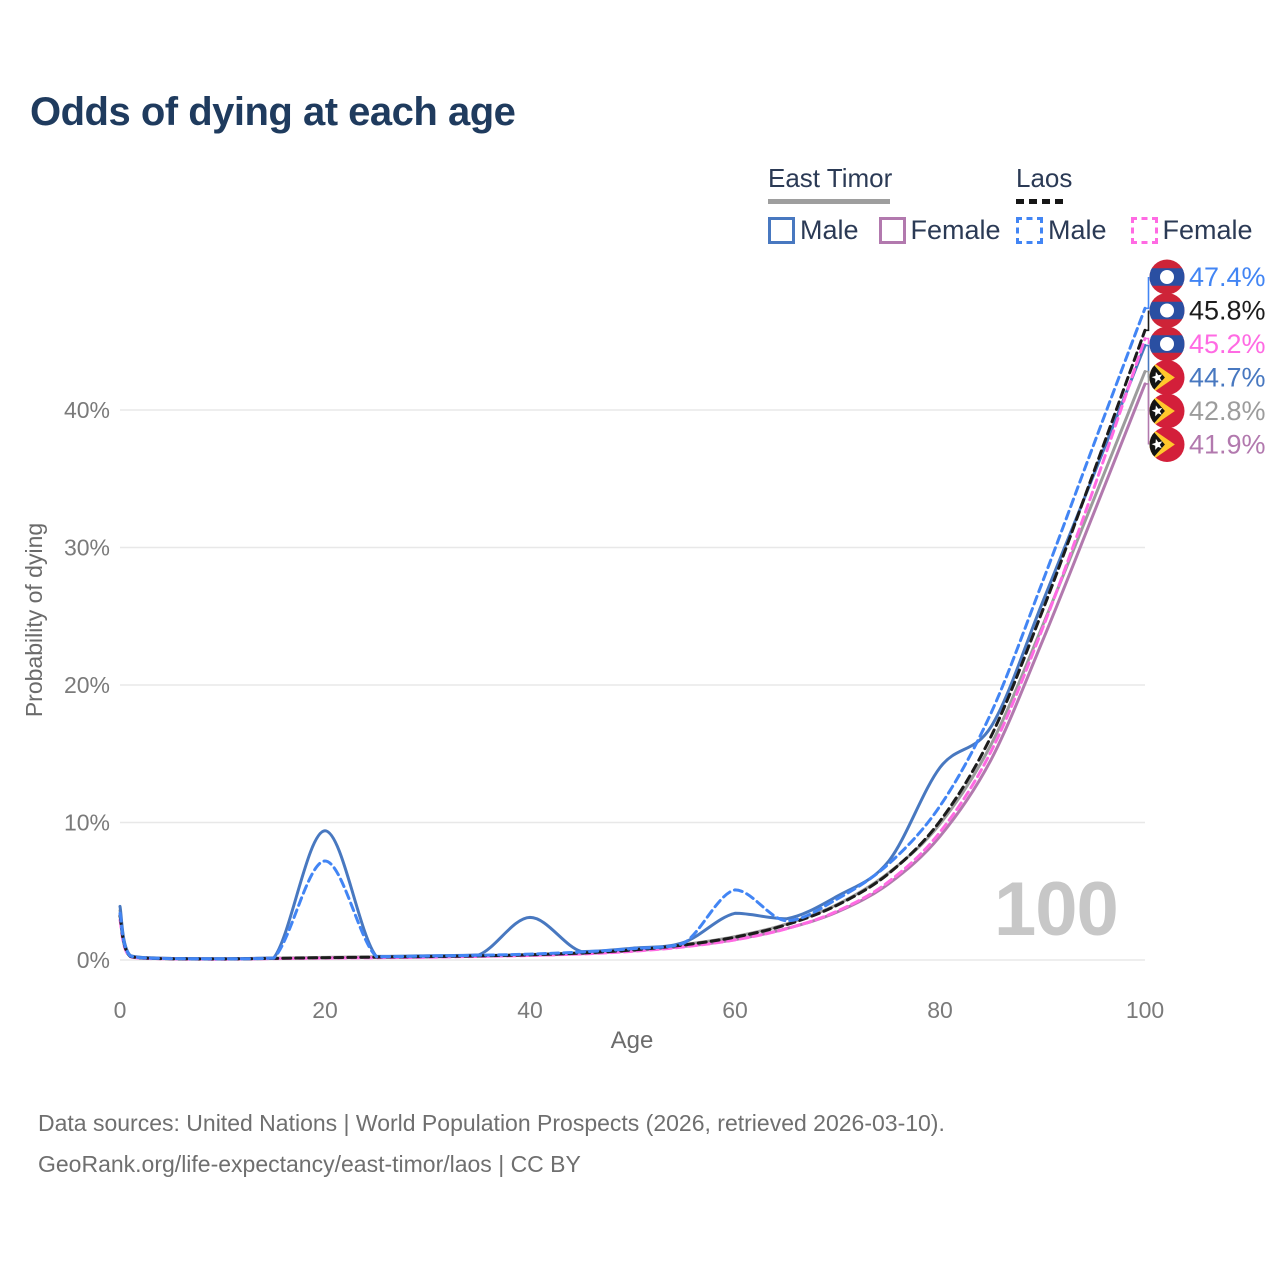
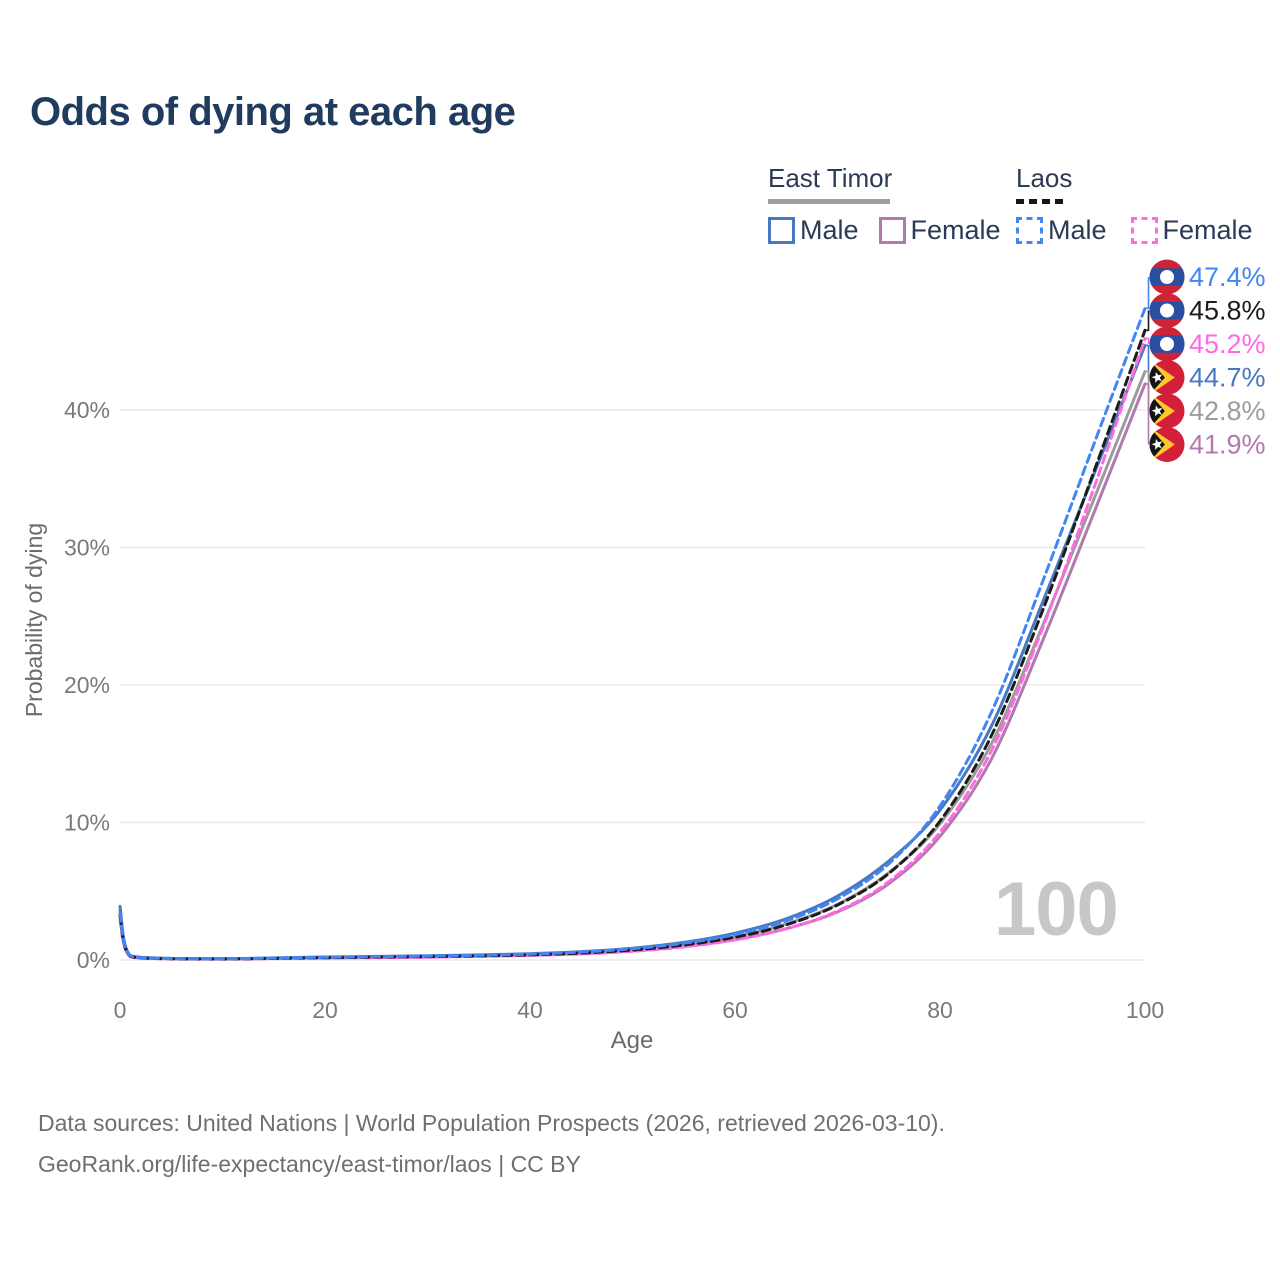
East Timor Male/20: 9.4% -> 0.2%
Laos Male/20: 7.2% -> 0.2%
East Timor Male/40: 3.1% -> 0.5%
East Timor Male/60: 3.4% -> 1.9%
Laos Male/60: 5.1% -> 1.9%
East Timor Male/80: 14.0% -> 10.9%
